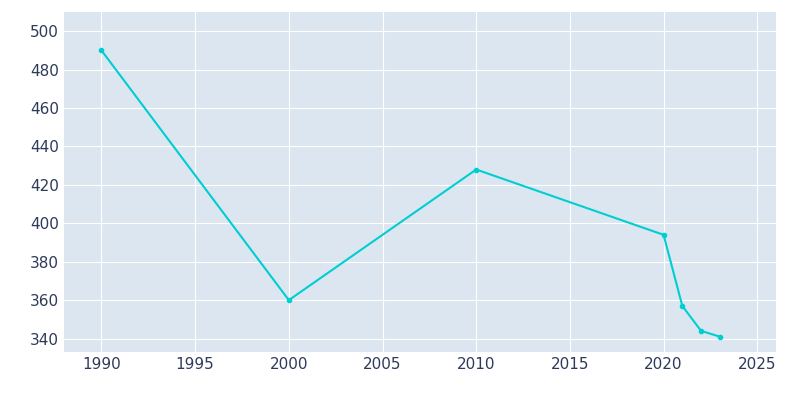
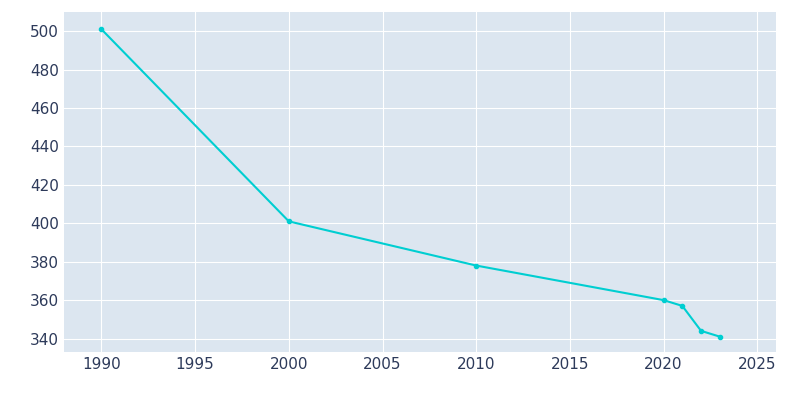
1990: 490 -> 501
2000: 360 -> 401
2010: 428 -> 378
2020: 394 -> 360
